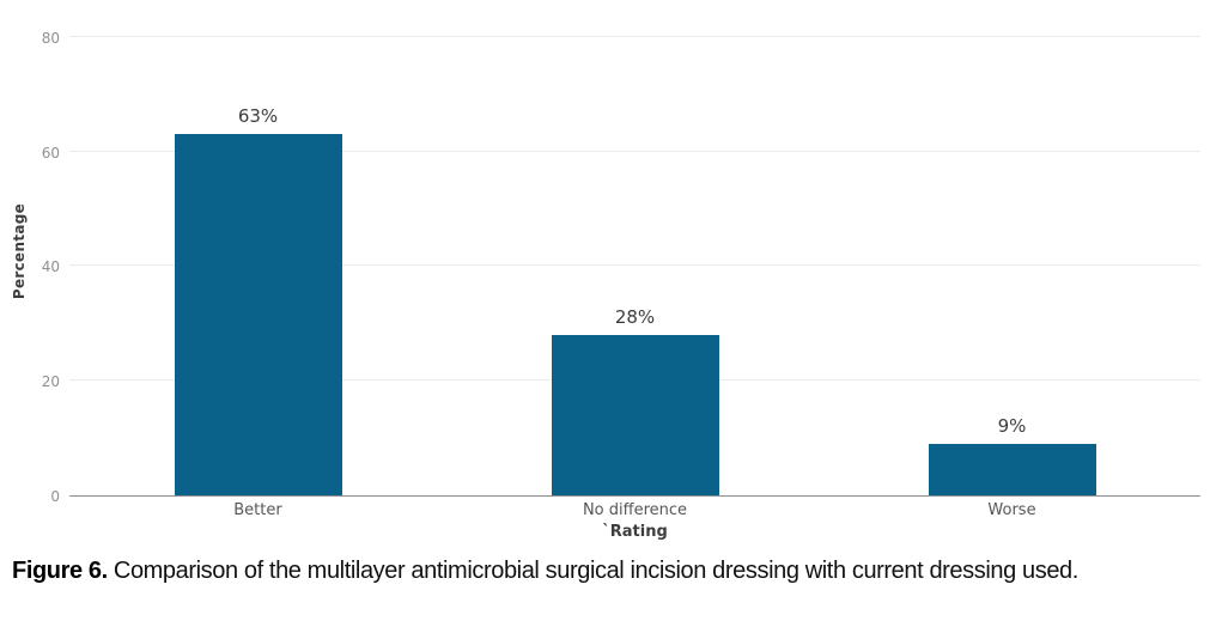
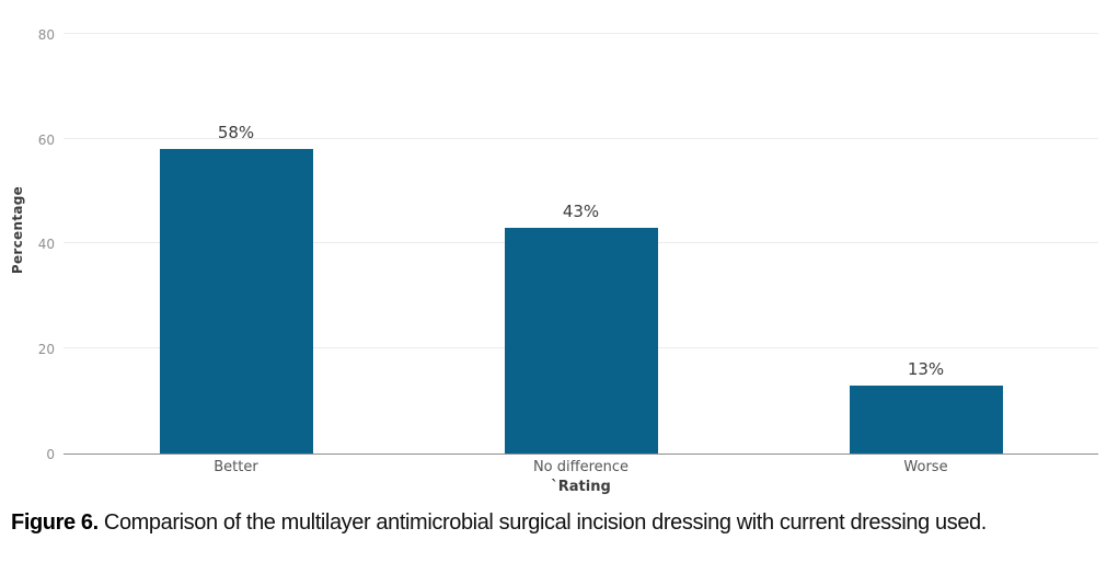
Better: 63% -> 58%
No difference: 28% -> 43%
Worse: 9% -> 13%
